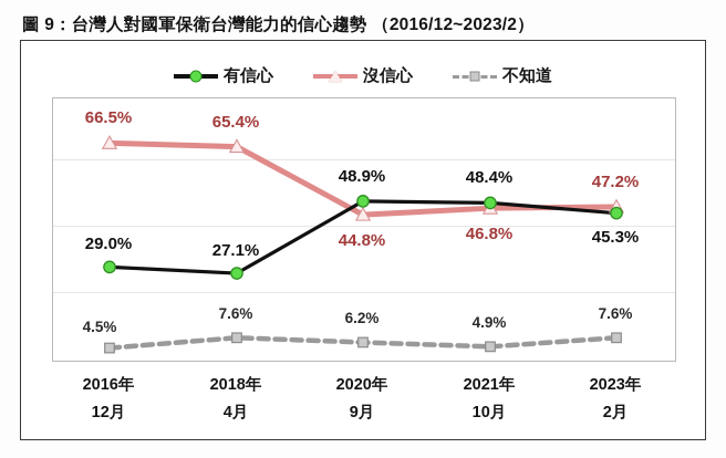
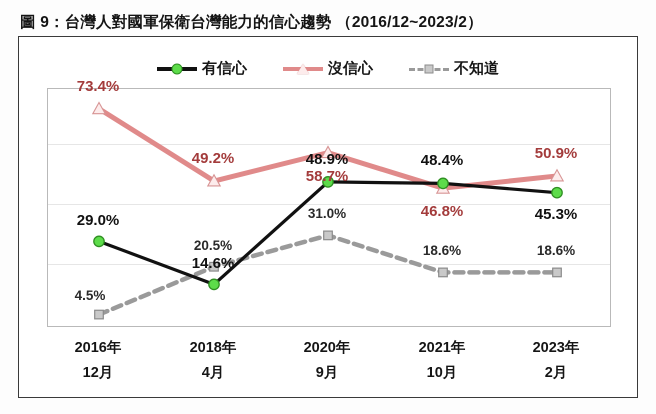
沒信心/2016年 12月: 66.5% -> 73.4%
有信心/2018年 4月: 27.1% -> 14.6%
沒信心/2018年 4月: 65.4% -> 49.2%
不知道/2018年 4月: 7.6% -> 20.5%
沒信心/2020年 9月: 44.8% -> 58.7%
不知道/2020年 9月: 6.2% -> 31.0%
不知道/2021年 10月: 4.9% -> 18.6%
沒信心/2023年 2月: 47.2% -> 50.9%
不知道/2023年 2月: 7.6% -> 18.6%
